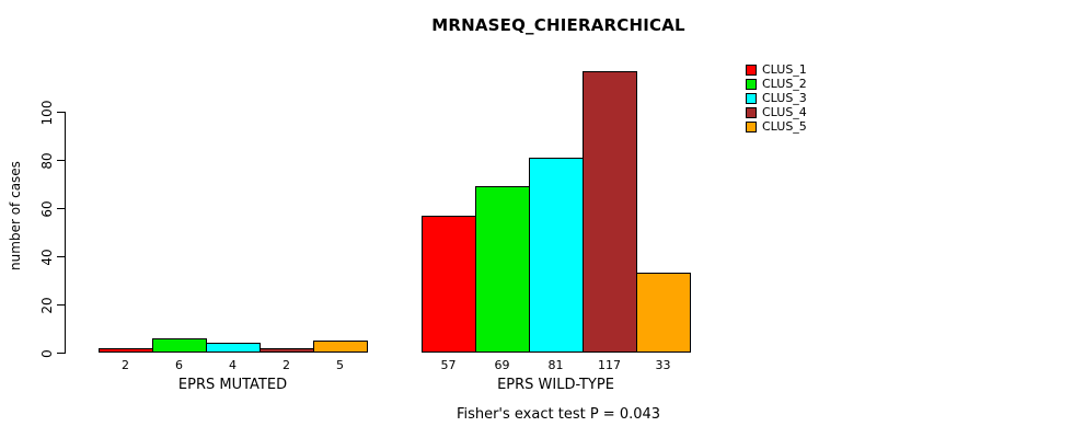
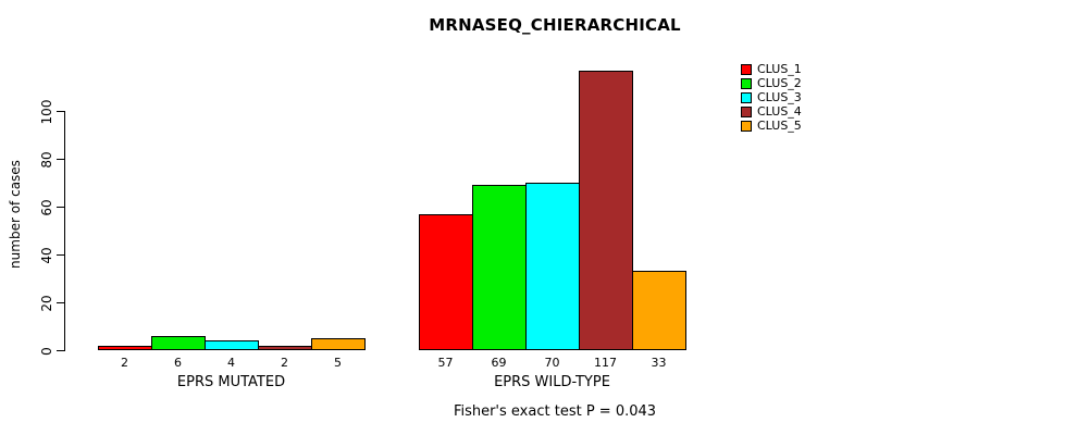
CLUS_3/EPRS WILD-TYPE: 81 -> 70
